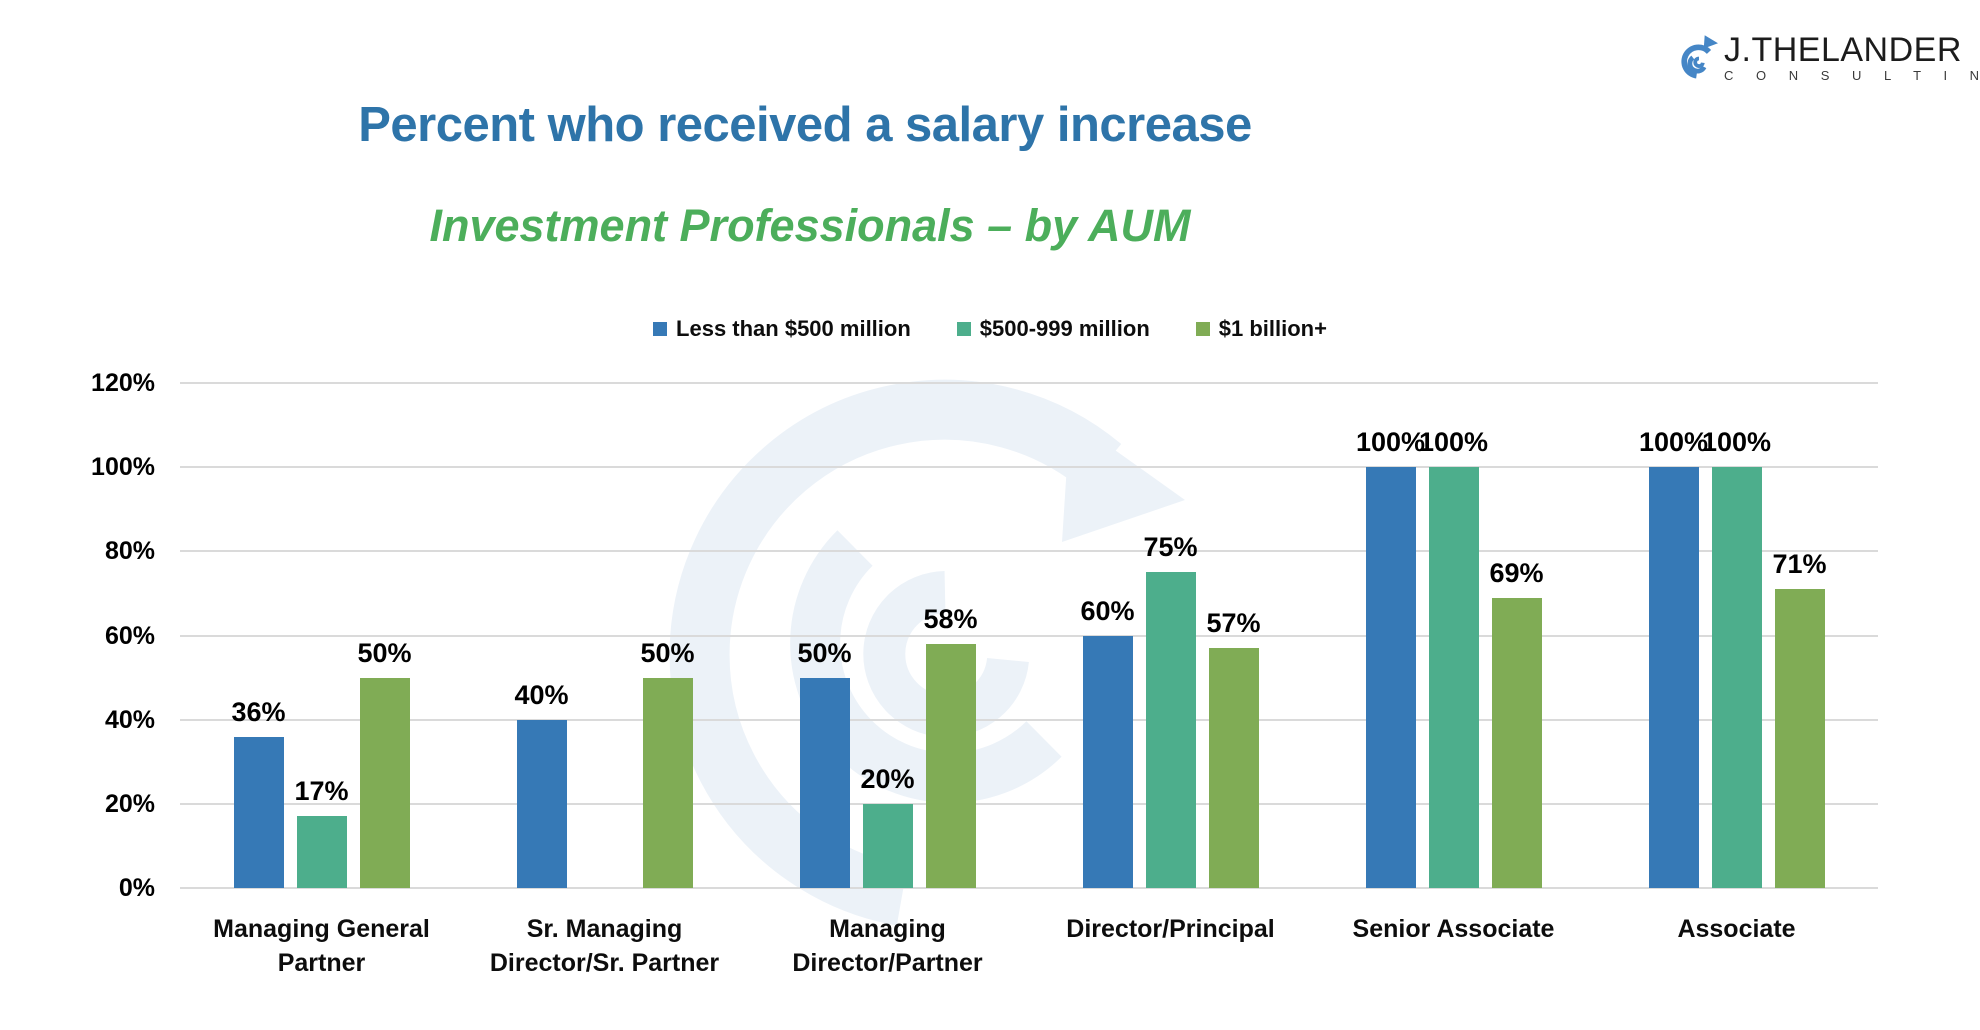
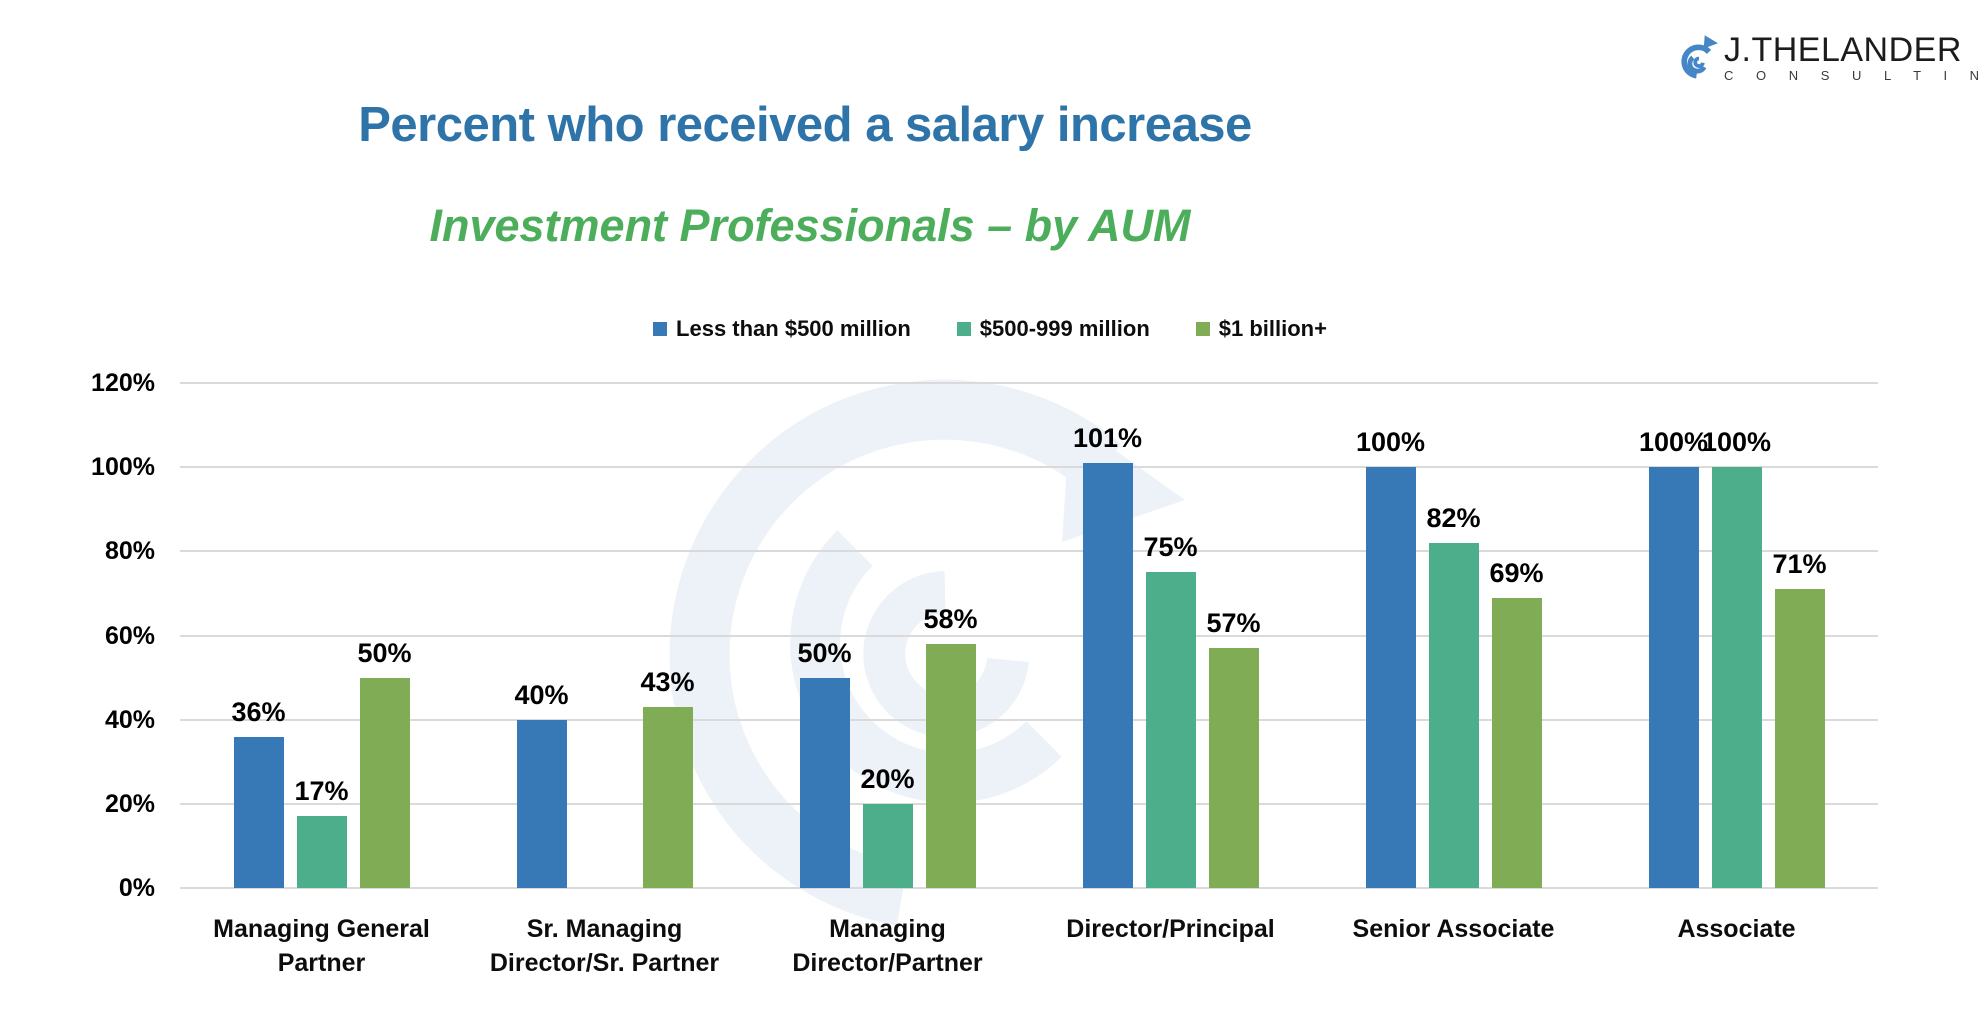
$1 billion+/Sr. Managing Director/Sr. Partner: 50% -> 43%
Less than $500 million/Director/Principal: 60% -> 101%
$500-999 million/Senior Associate: 100% -> 82%
